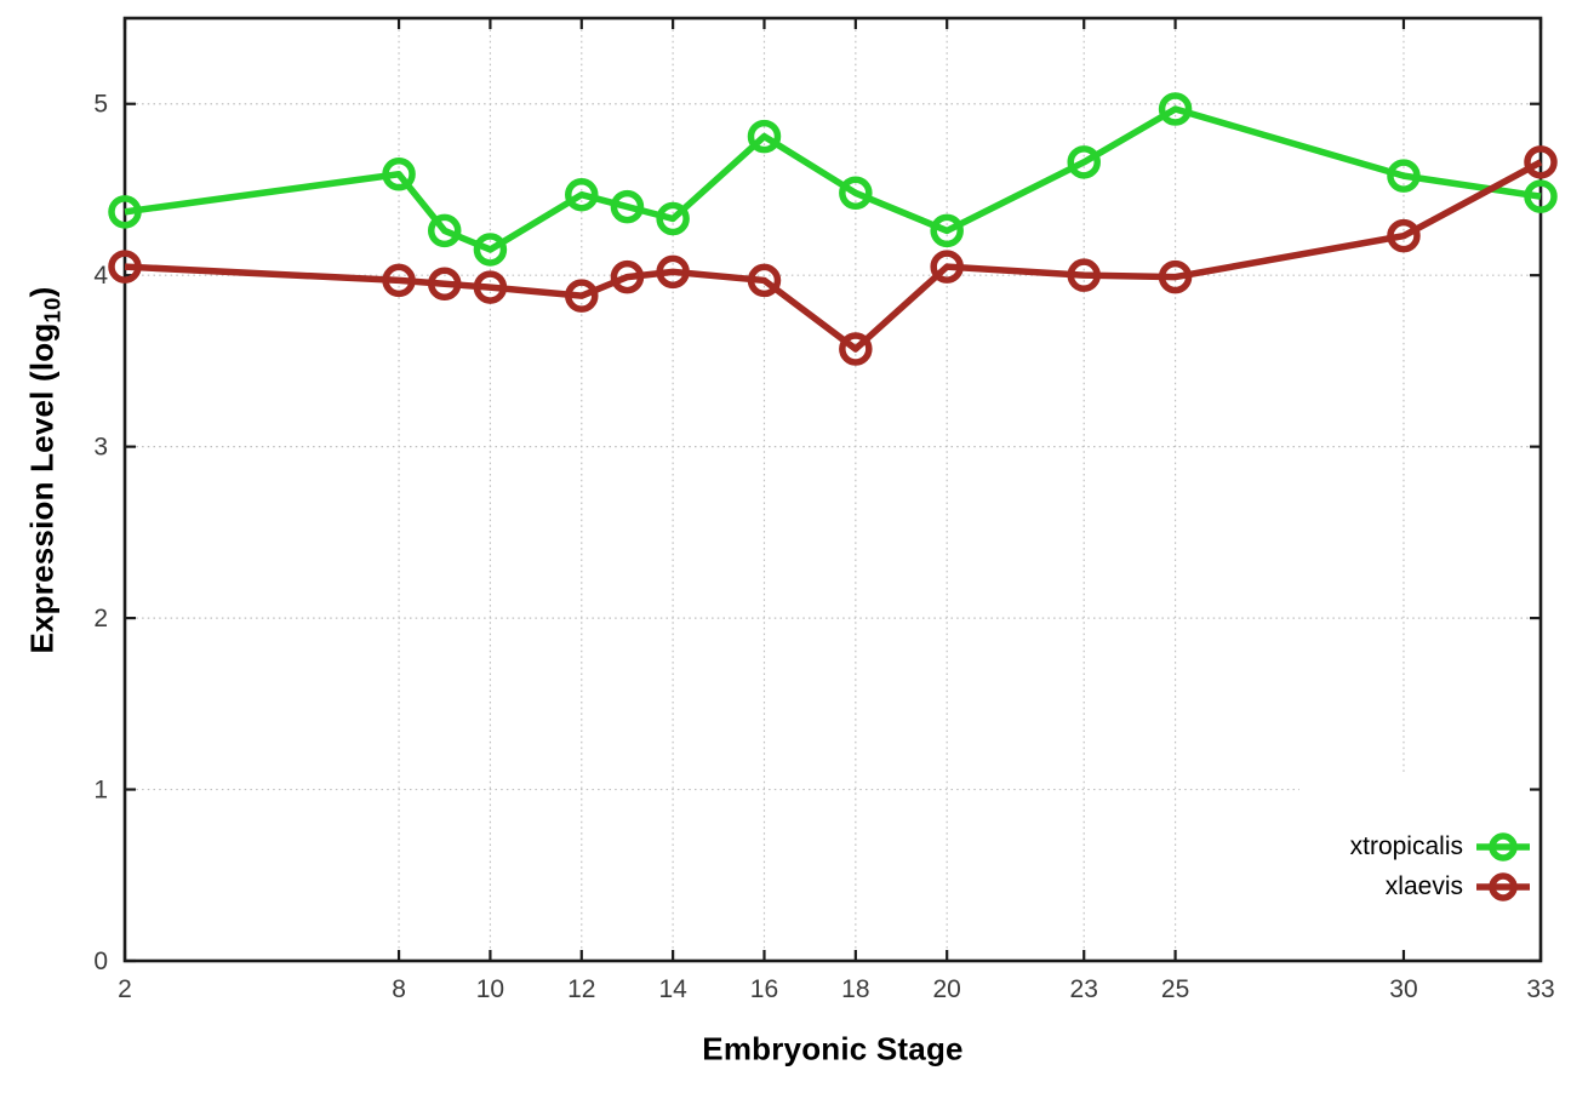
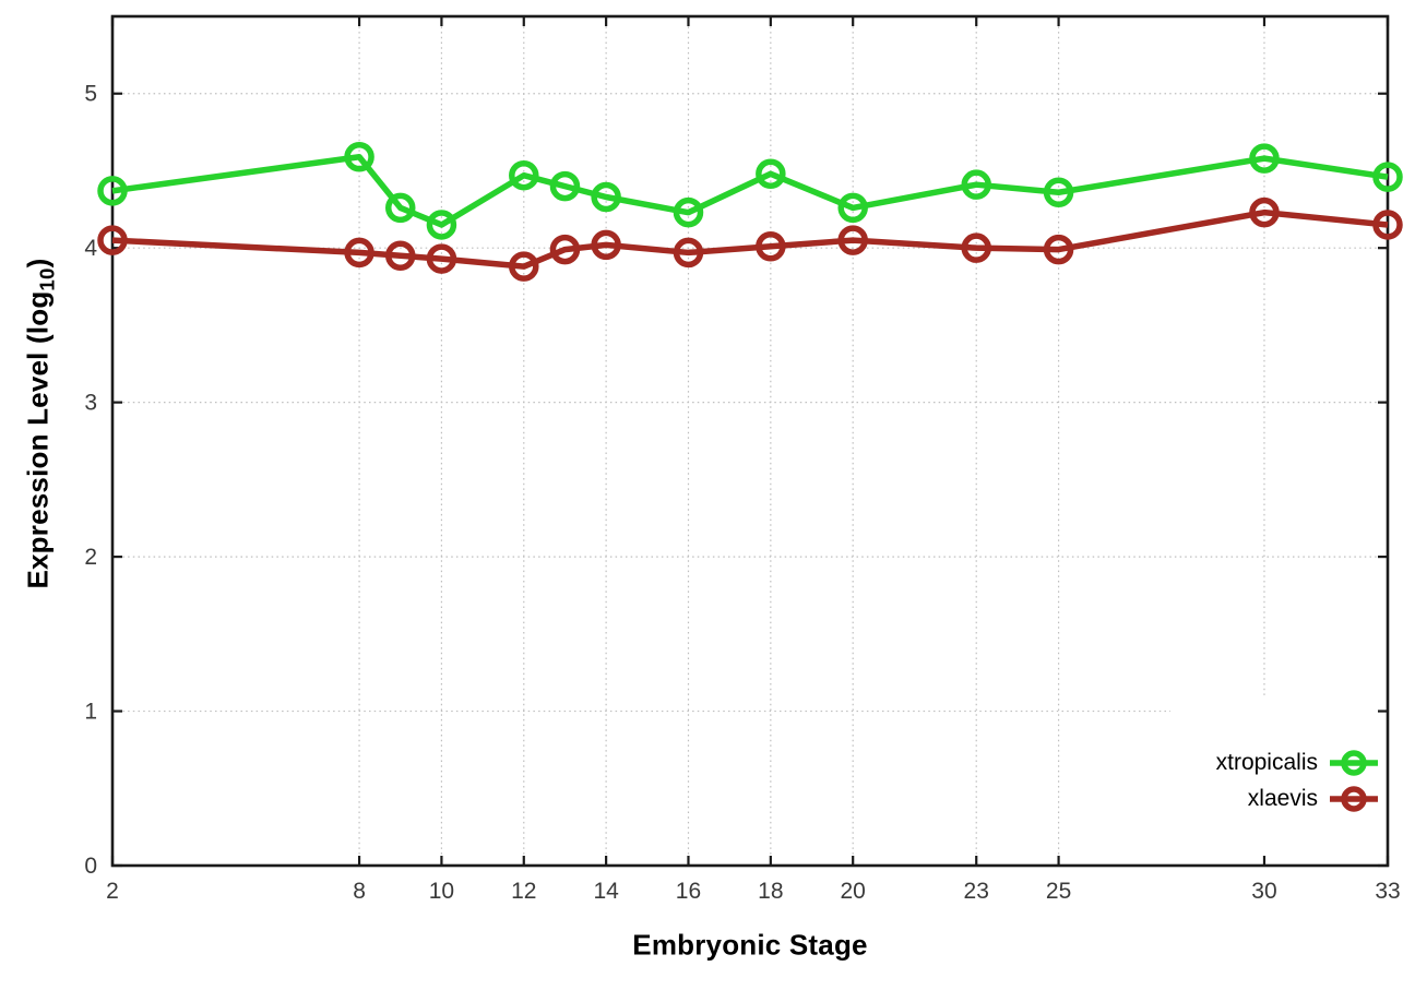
xtropicalis/16: 4.81 -> 4.23
xlaevis/18: 3.57 -> 4.01
xtropicalis/23: 4.66 -> 4.41
xtropicalis/25: 4.97 -> 4.36
xlaevis/33: 4.66 -> 4.15
